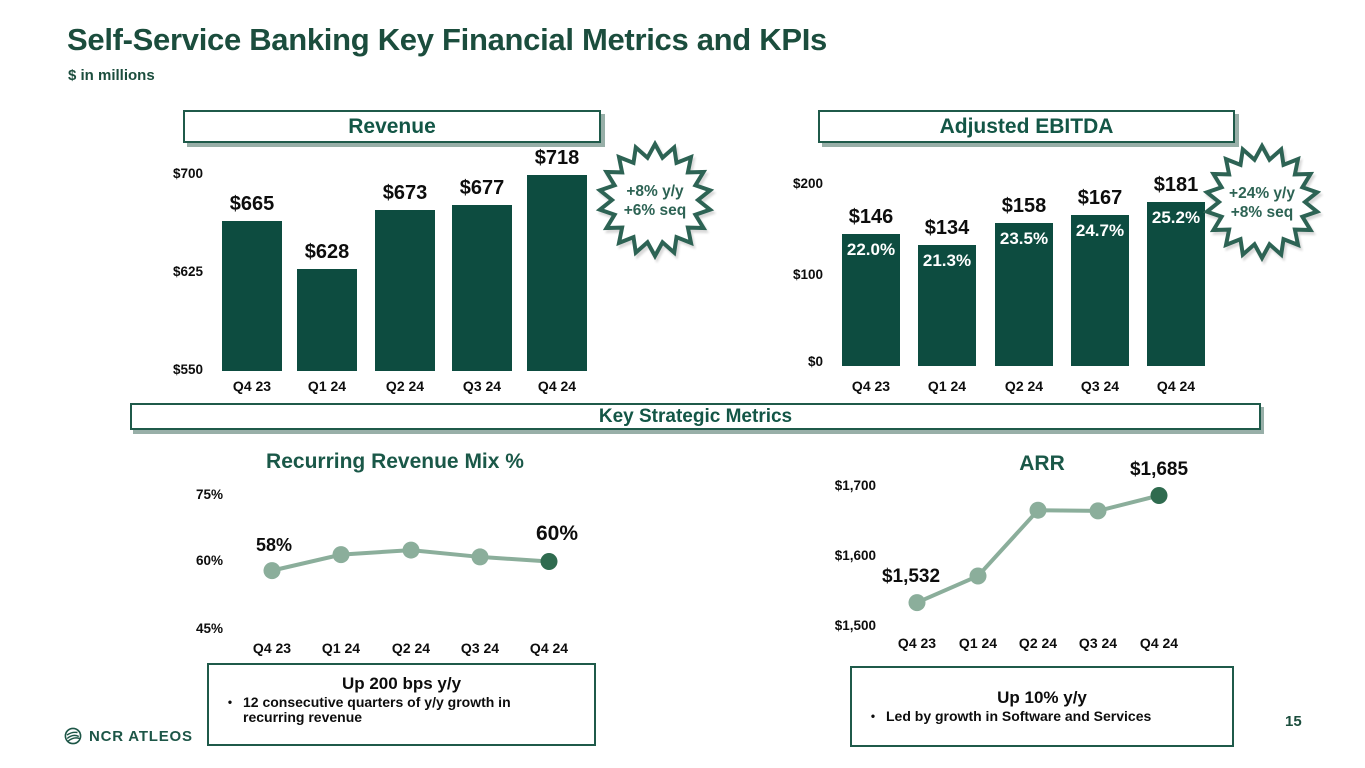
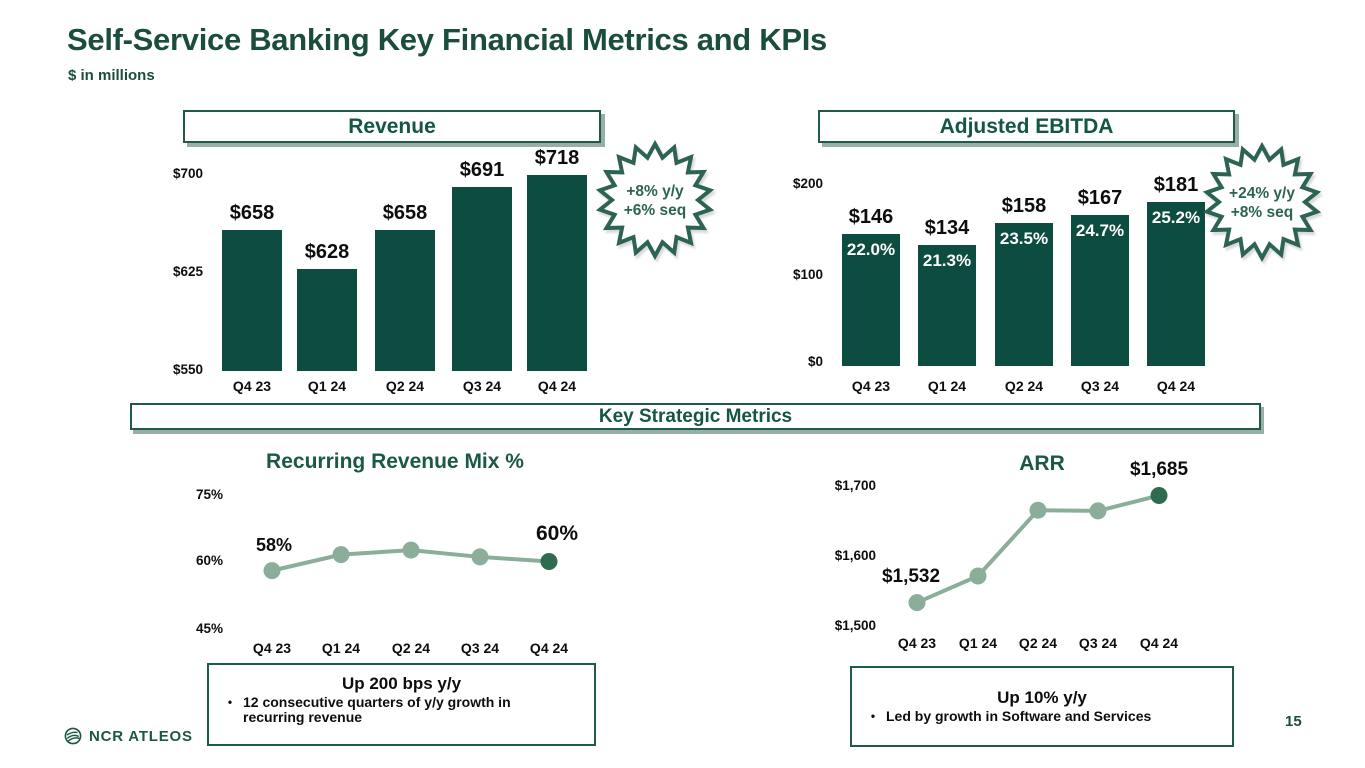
Revenue/Q4 23: $665 -> $658
Revenue/Q2 24: $673 -> $658
Revenue/Q3 24: $677 -> $691
